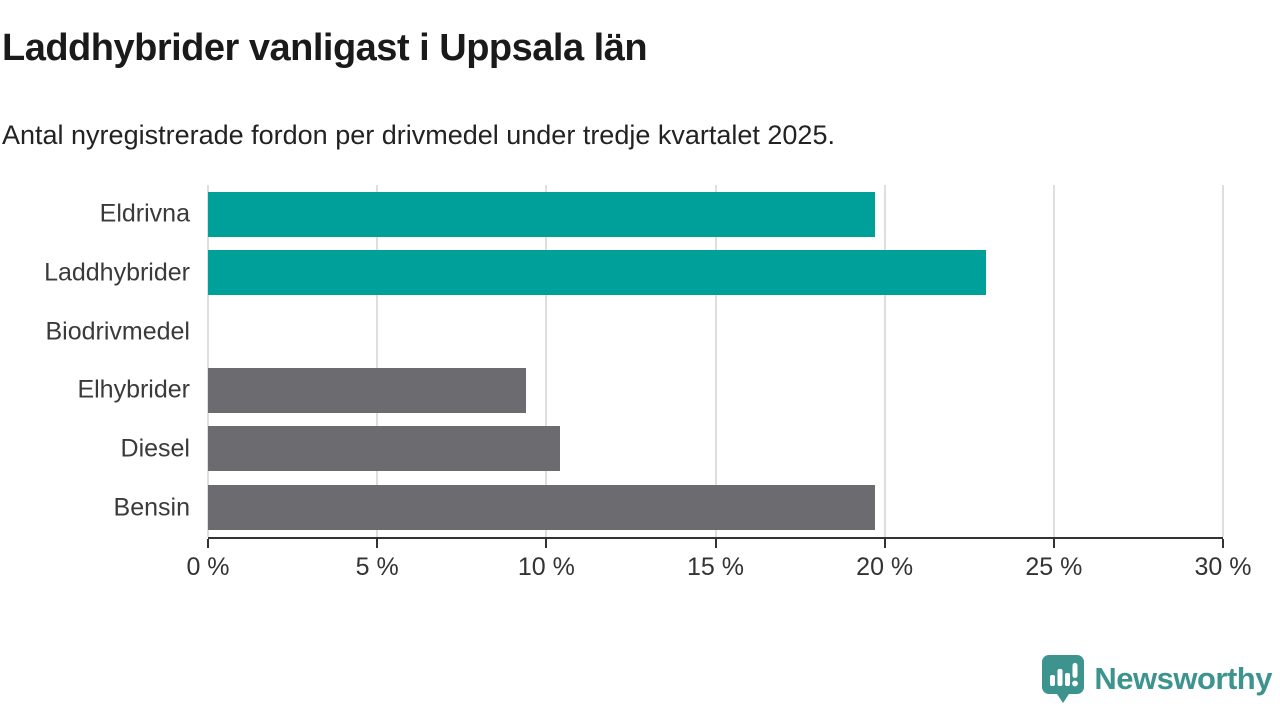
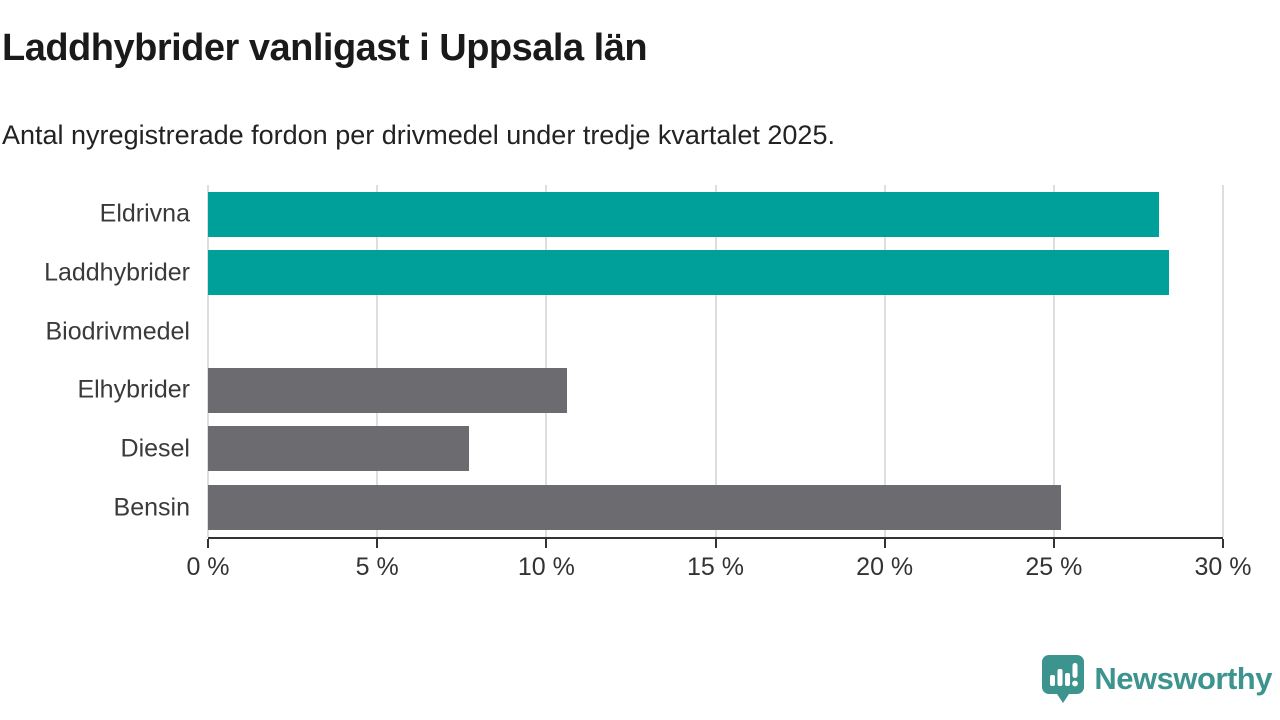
Eldrivna: 19.7% -> 28.1%
Laddhybrider: 23.0% -> 28.4%
Elhybrider: 9.4% -> 10.6%
Diesel: 10.4% -> 7.7%
Bensin: 19.7% -> 25.2%
